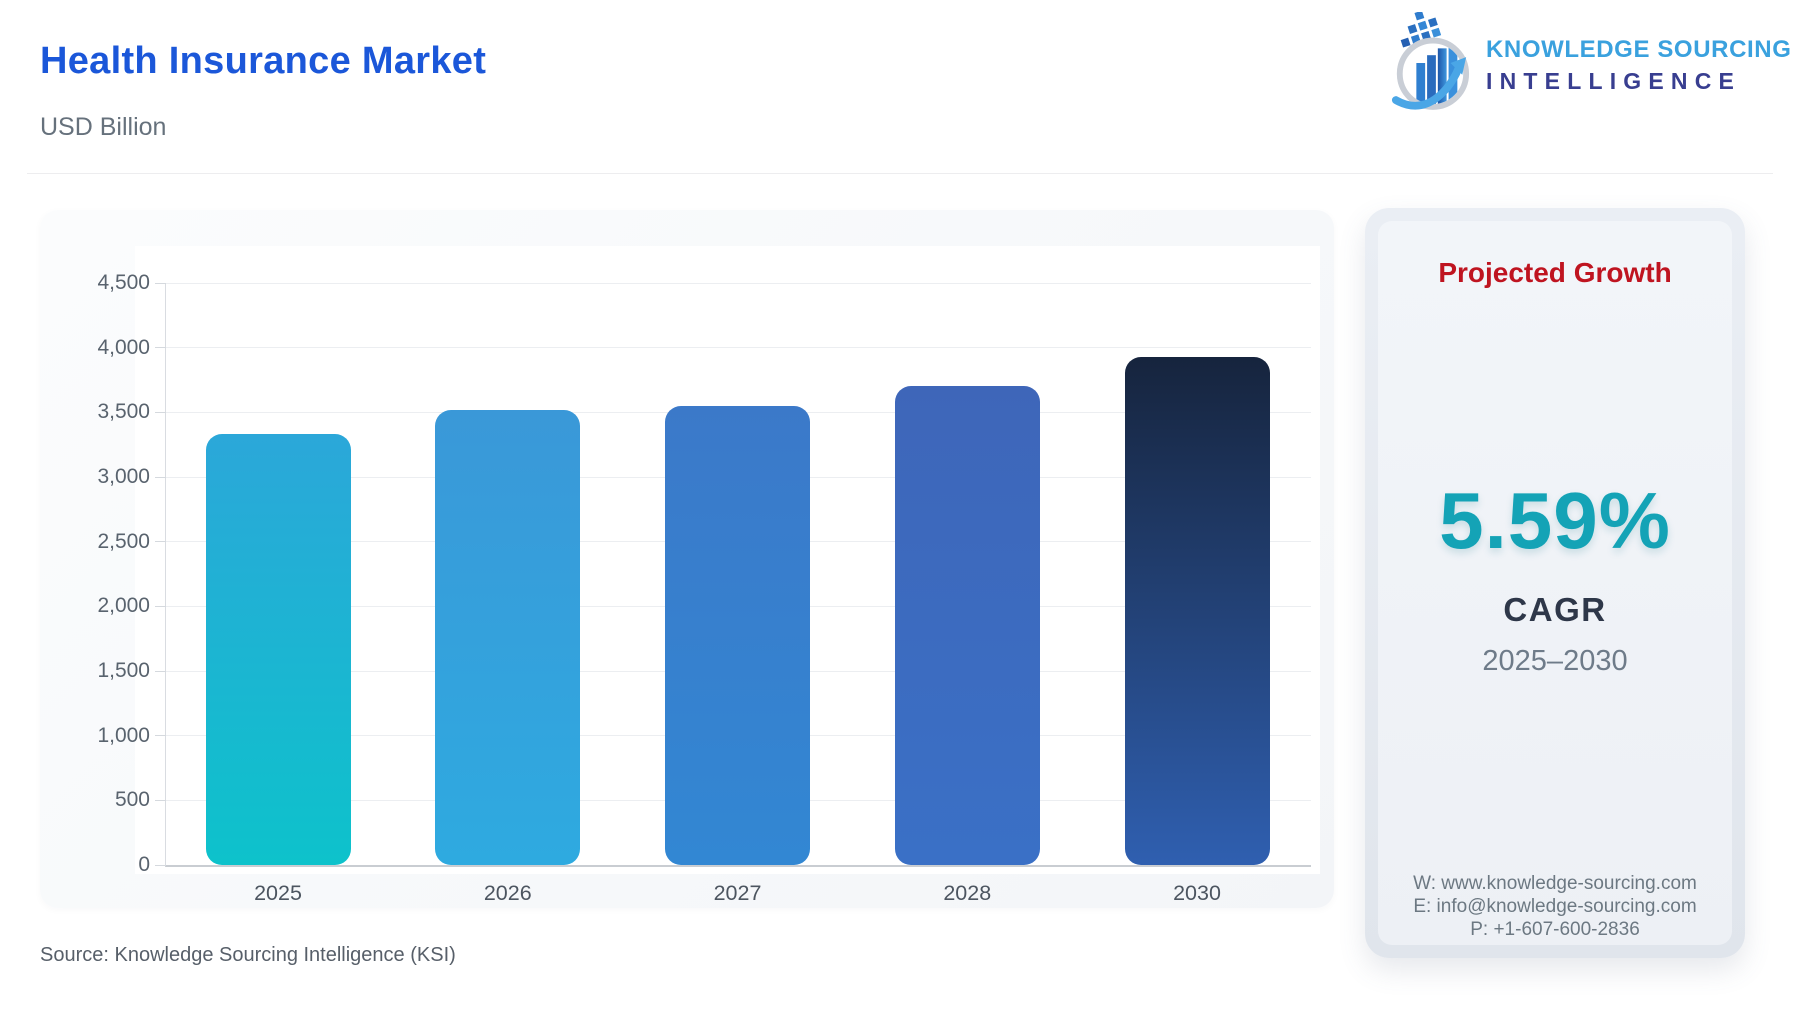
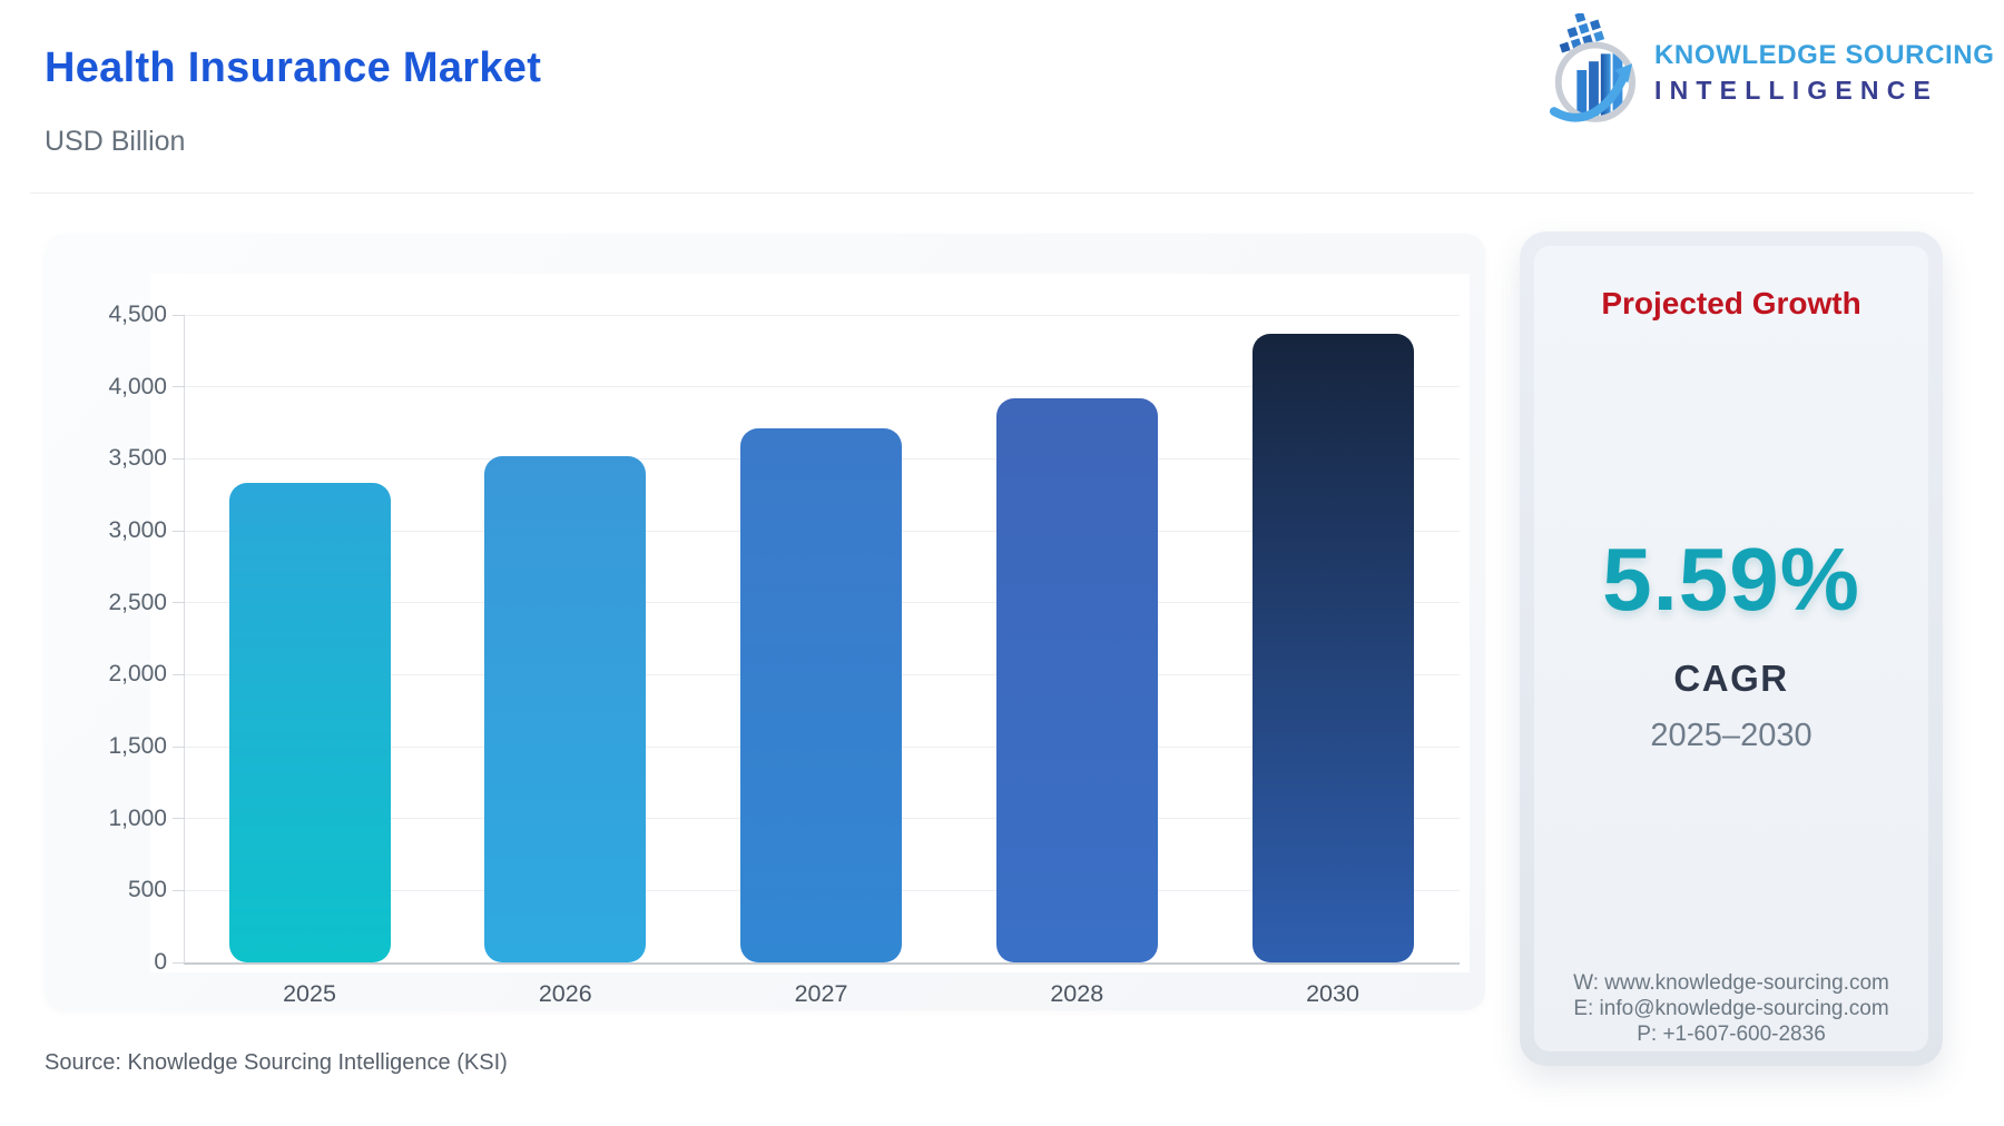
2027: 3550 -> 3710
2028: 3700 -> 3920
2030: 3930 -> 4370
